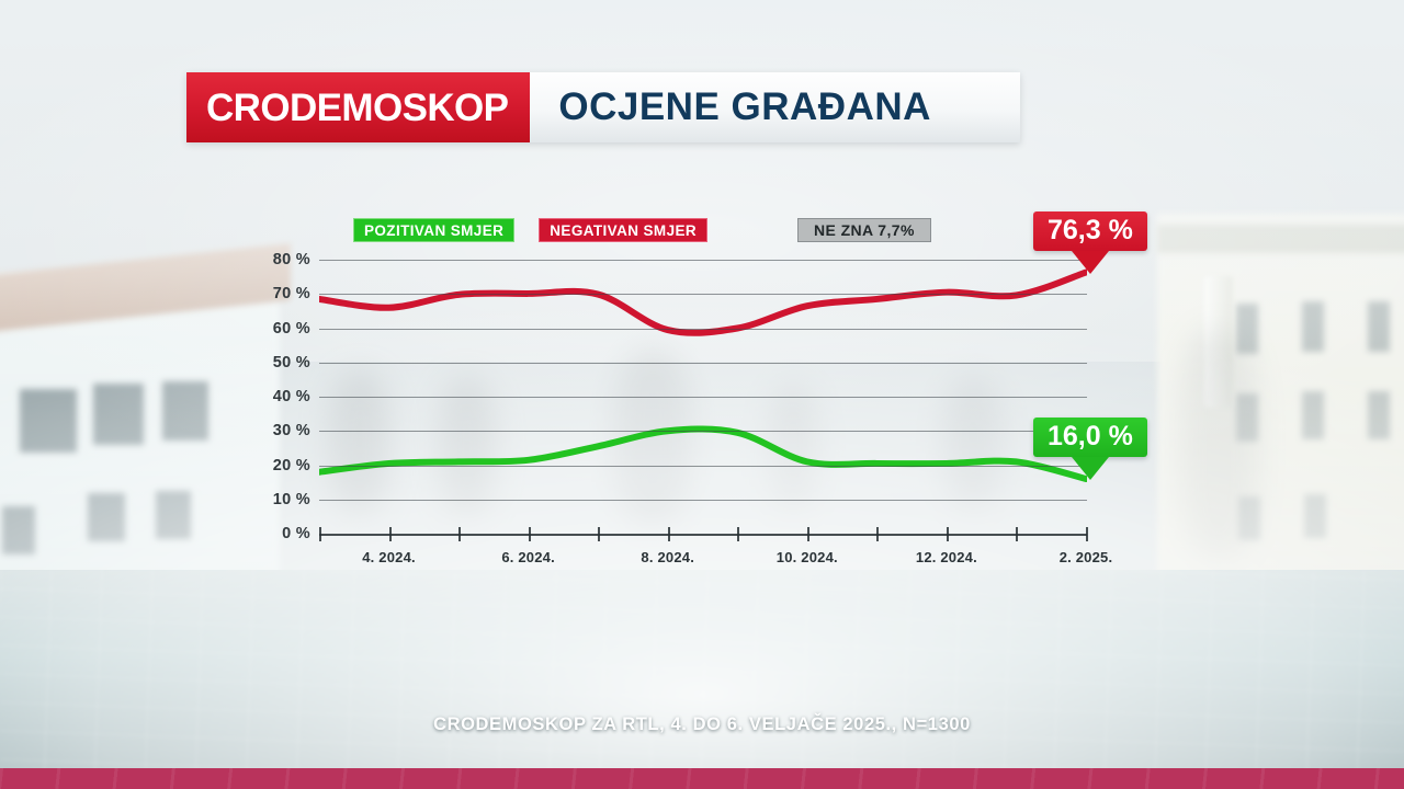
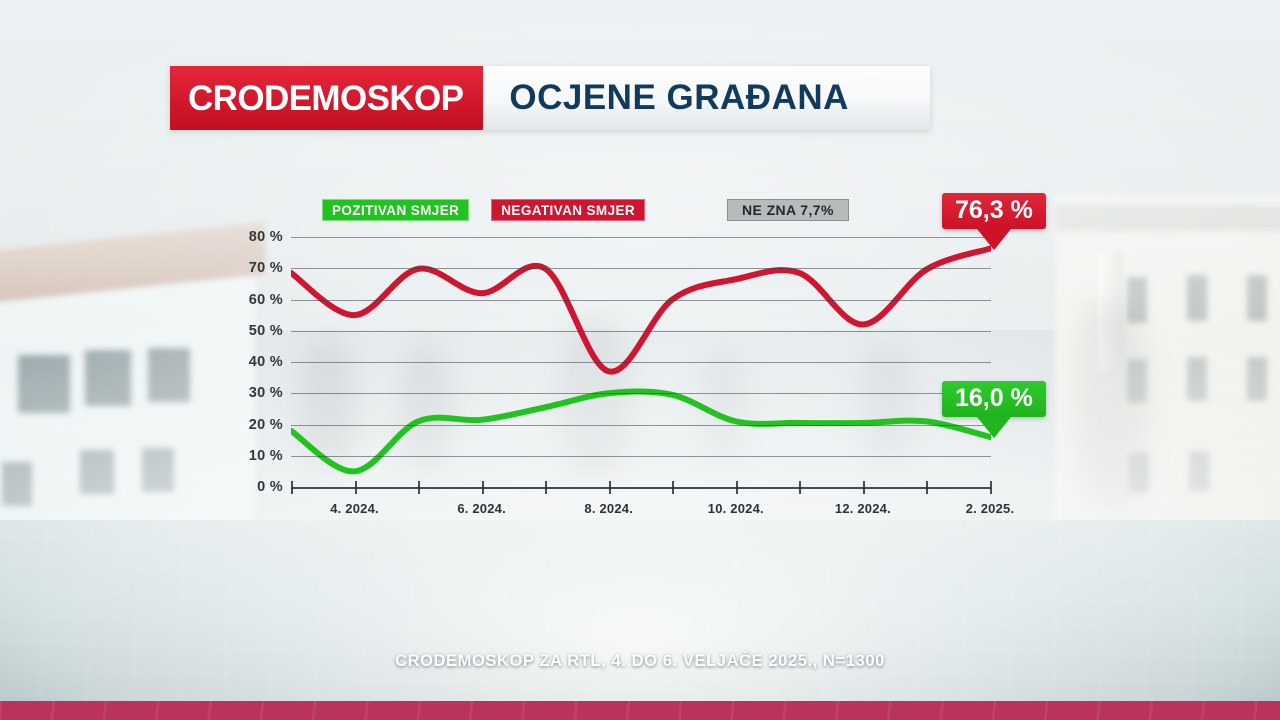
NEGATIVAN SMJER/4. 2024.: 66% -> 55%
POZITIVAN SMJER/4. 2024.: 20% -> 5%
NEGATIVAN SMJER/6. 2024.: 70% -> 62%
NEGATIVAN SMJER/8. 2024.: 60% -> 37%
NEGATIVAN SMJER/12. 2024.: 70% -> 52%
